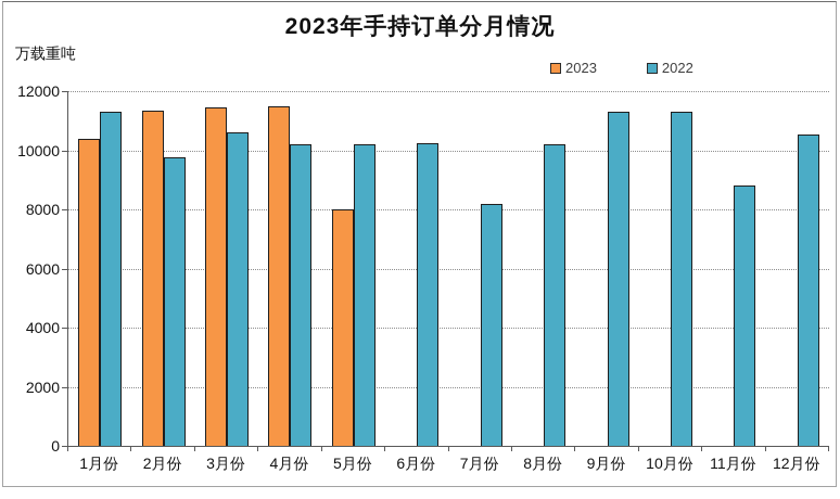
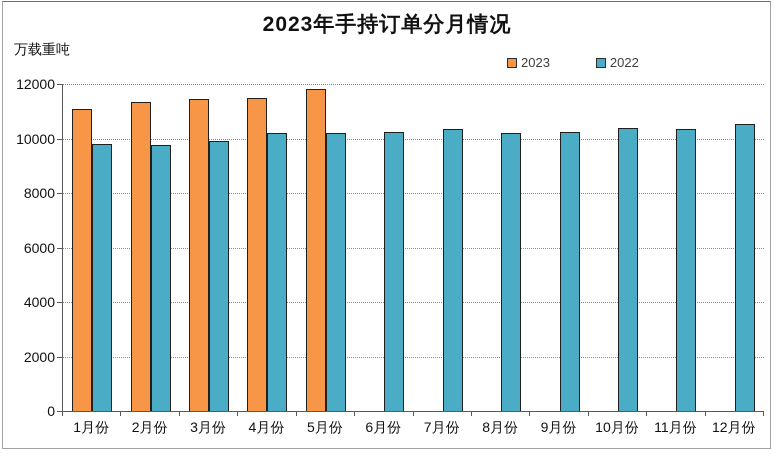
2023/1月份: 10400 -> 11100
2022/1月份: 11300 -> 9800
2022/3月份: 10600 -> 9900
2023/5月份: 8000 -> 11800
2022/7月份: 8200 -> 10400
2022/9月份: 11300 -> 10200
2022/10月份: 11300 -> 10400
2022/11月份: 8800 -> 10400
